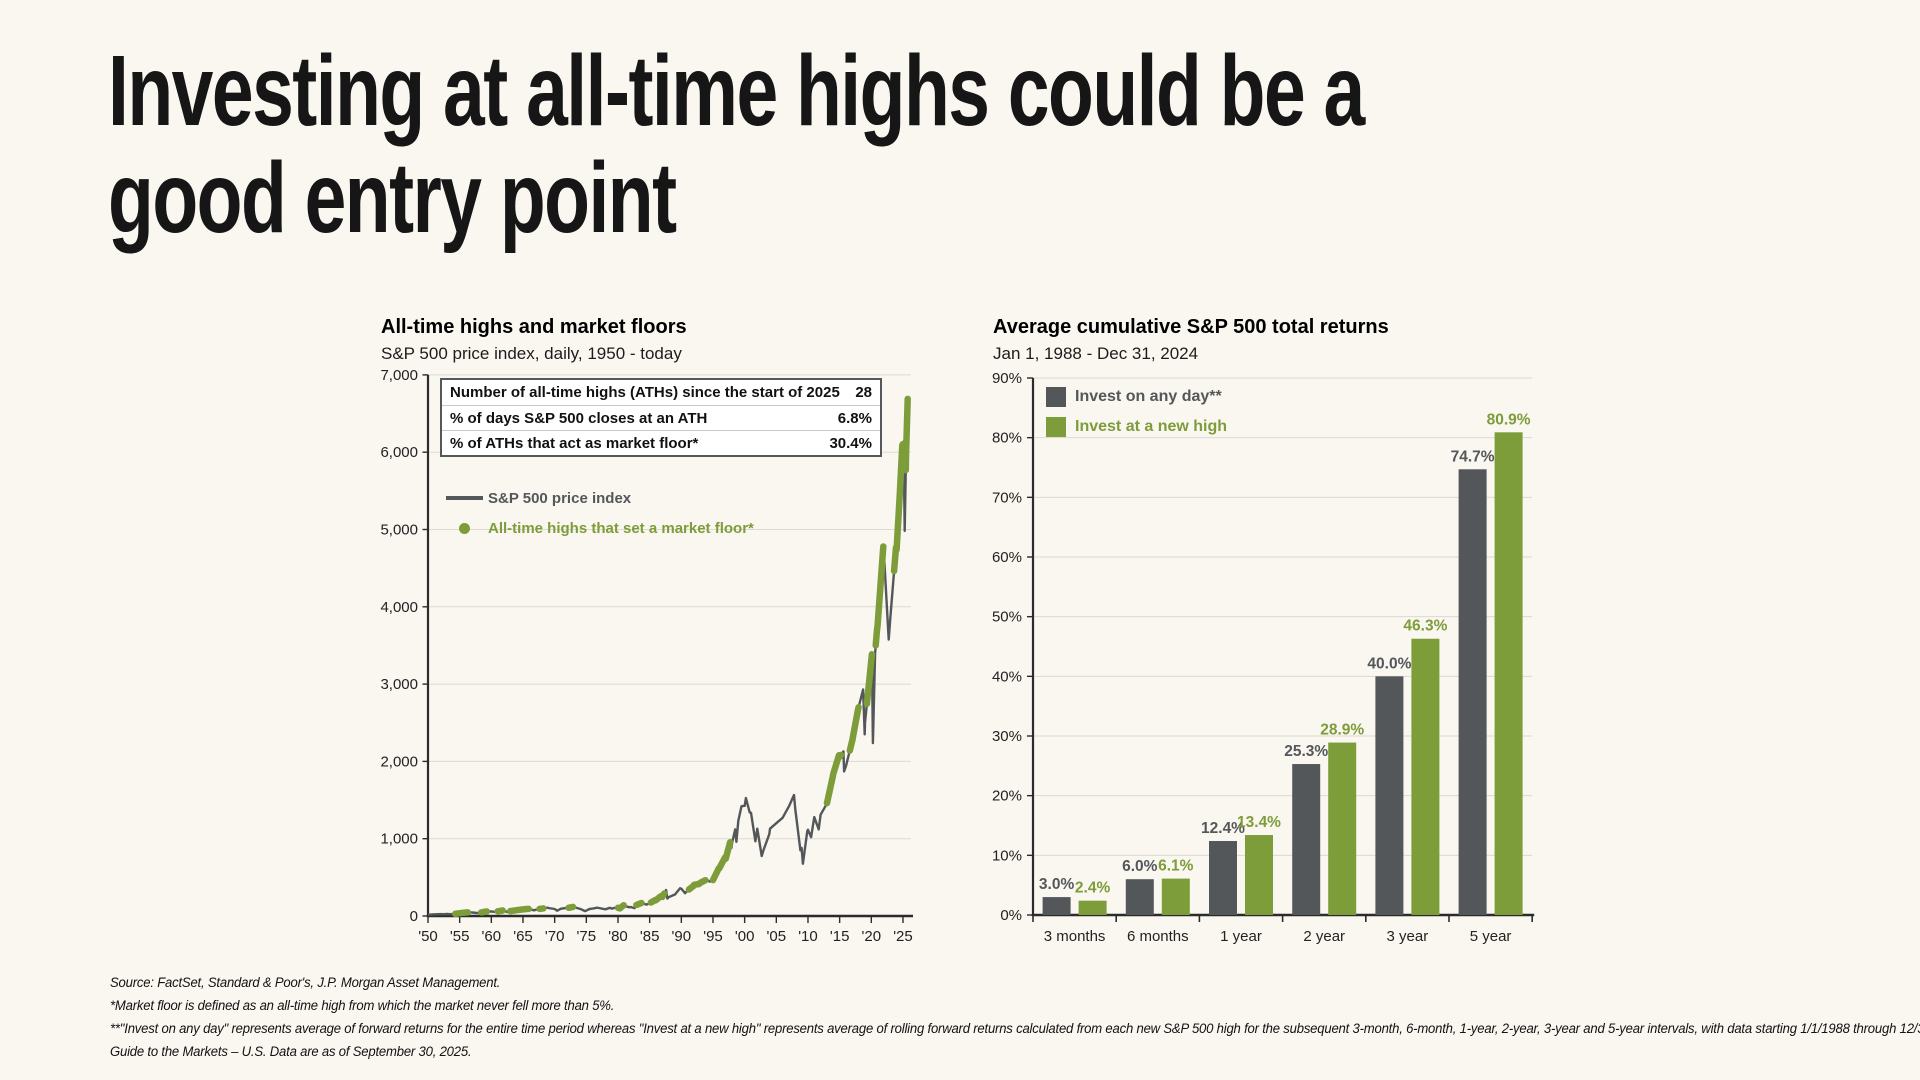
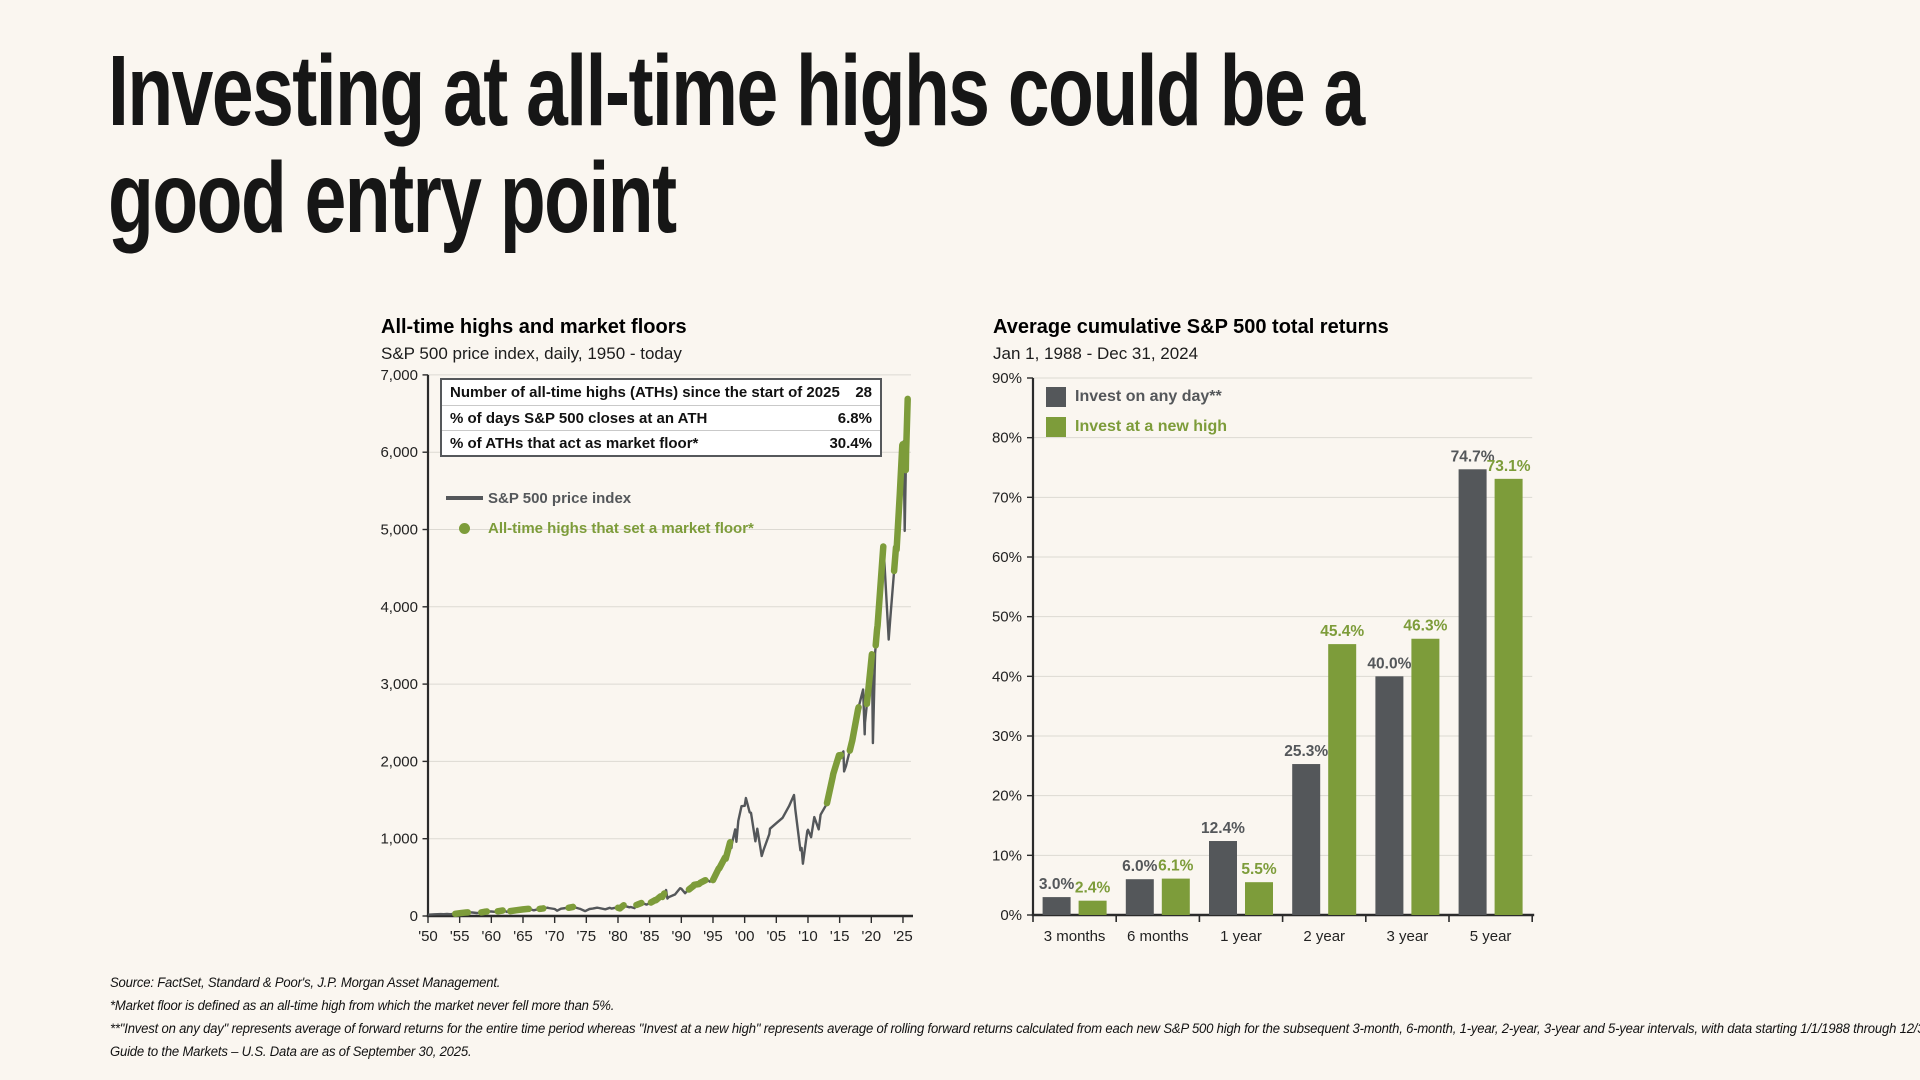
Average cumulative S&P 500 total returns/Invest at a new high/1 year: 13.4% -> 5.5%
Average cumulative S&P 500 total returns/Invest at a new high/2 year: 28.9% -> 45.4%
Average cumulative S&P 500 total returns/Invest at a new high/5 year: 80.9% -> 73.1%
